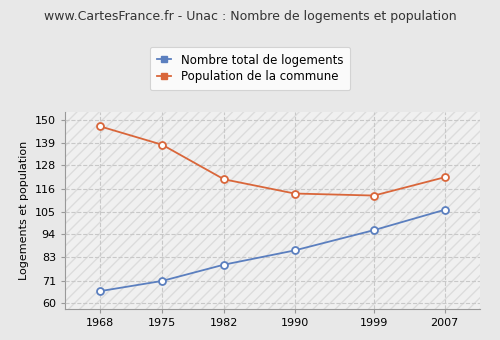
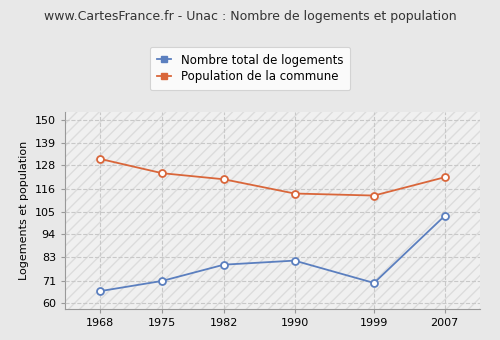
Population de la commune/1968: 147 -> 131
Population de la commune/1975: 138 -> 124
Nombre total de logements/1990: 86 -> 81
Nombre total de logements/1999: 96 -> 70
Nombre total de logements/2007: 106 -> 103
